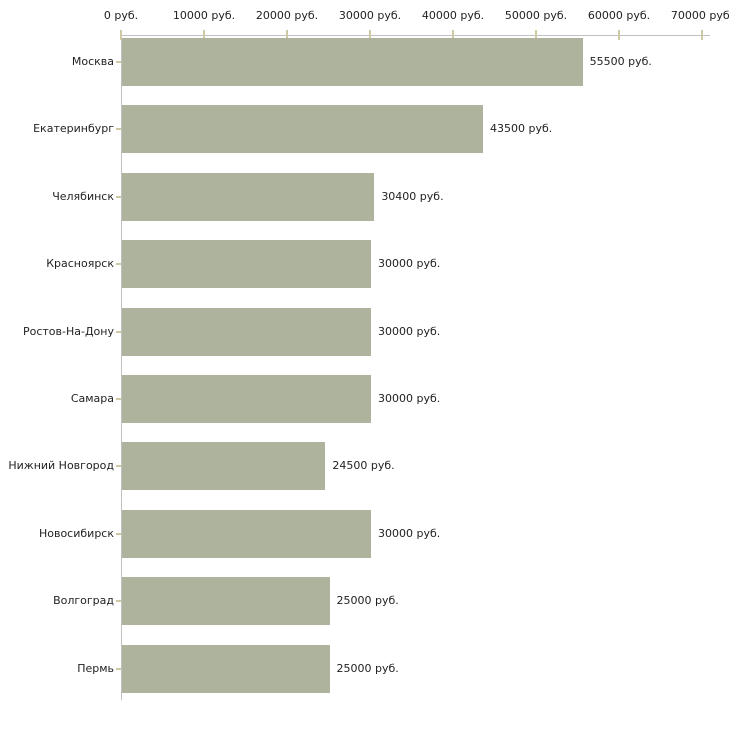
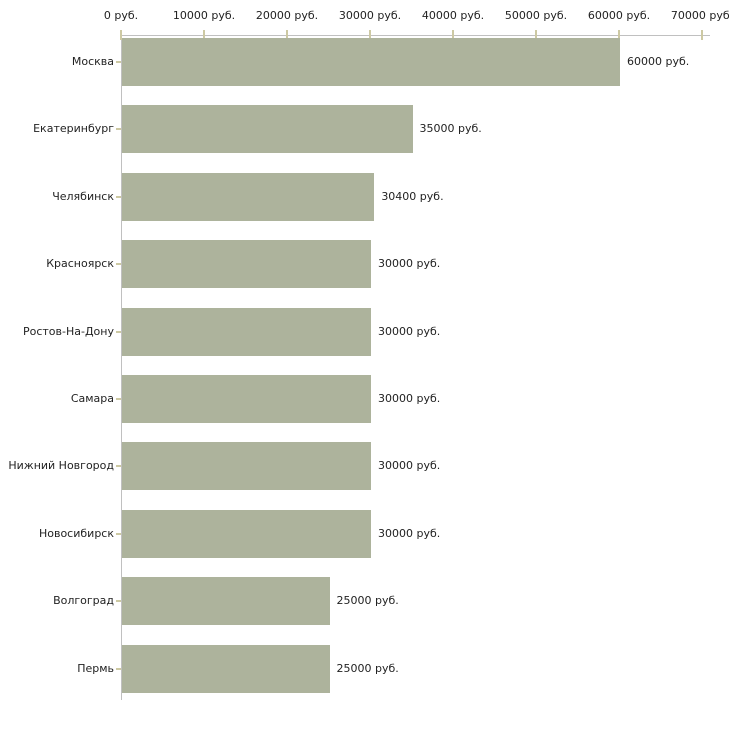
Москва: 55500 -> 60000
Екатеринбург: 43500 -> 35000
Нижний Новгород: 24500 -> 30000
